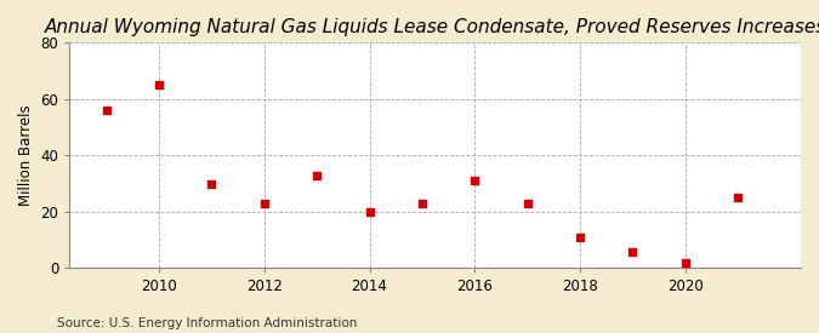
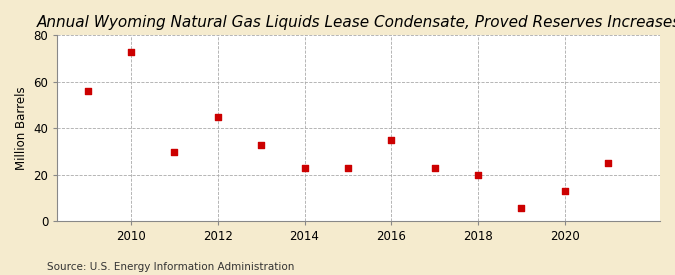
2010: 65 -> 73
2012: 23 -> 45
2014: 20 -> 23
2016: 31 -> 35
2018: 11 -> 20
2020: 2 -> 13
